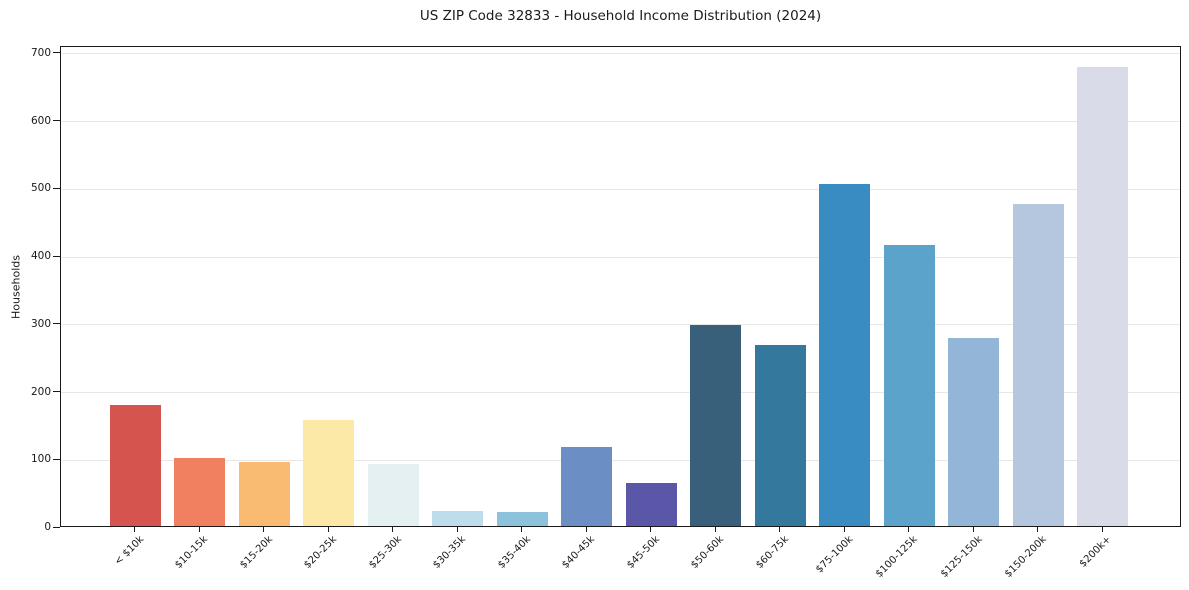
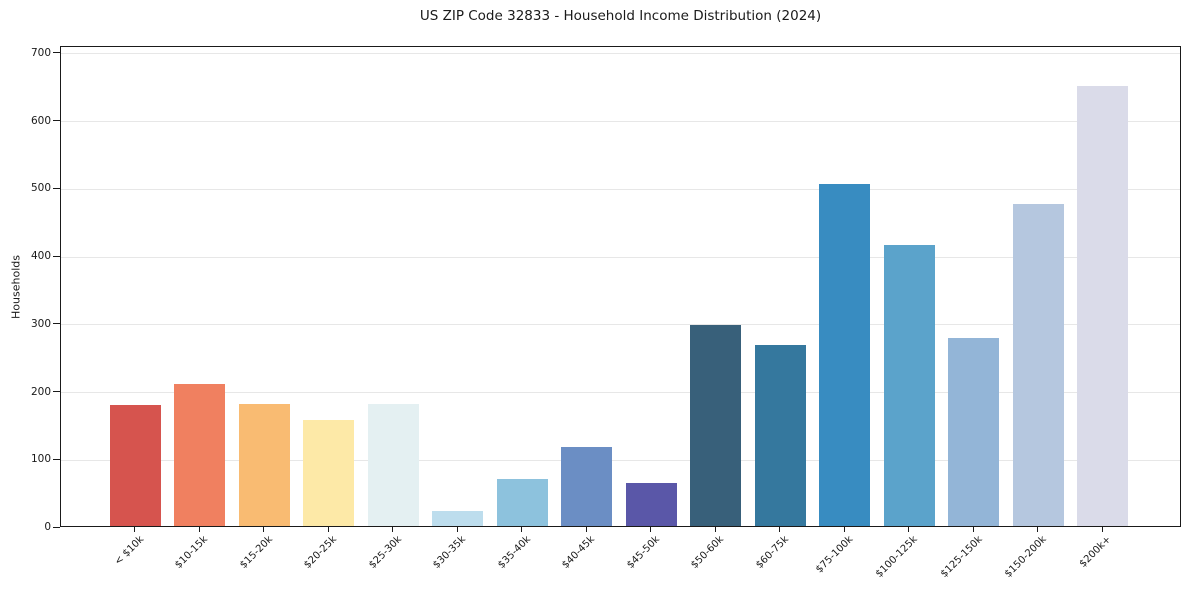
$10-15k: 100 -> 210
$15-20k: 100 -> 180
$25-30k: 90 -> 180
$35-40k: 20 -> 70
$200k+: 680 -> 650
